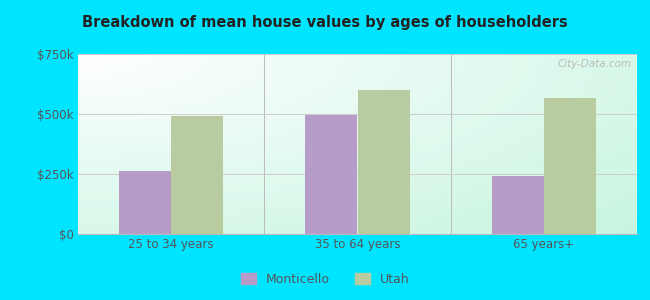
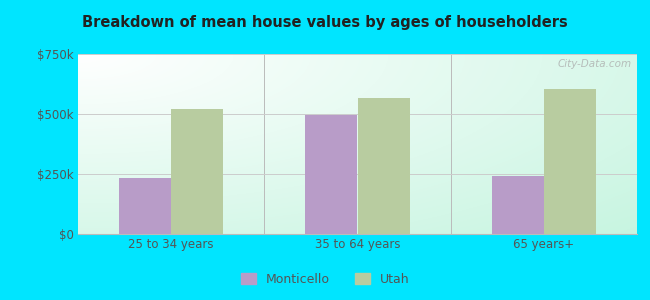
Monticello/25 to 34 years: $262k -> $235k
Utah/25 to 34 years: $492k -> $520k
Utah/35 to 64 years: $600k -> $565k
Utah/65 years+: $567k -> $605k
